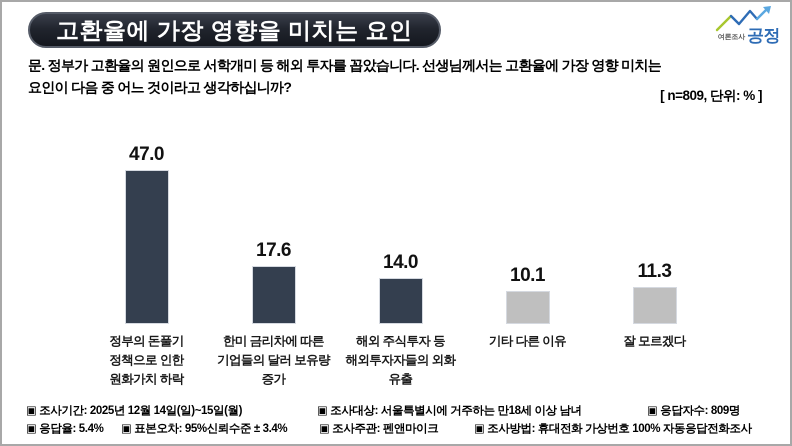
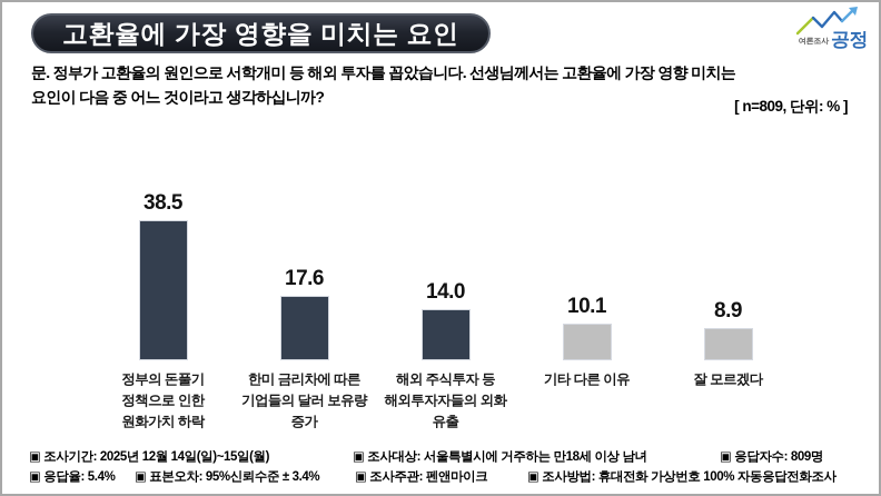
정부의 돈풀기 정책으로 인한 원화가치 하락: 47.0 -> 38.5
잘 모르겠다: 11.3 -> 8.9
